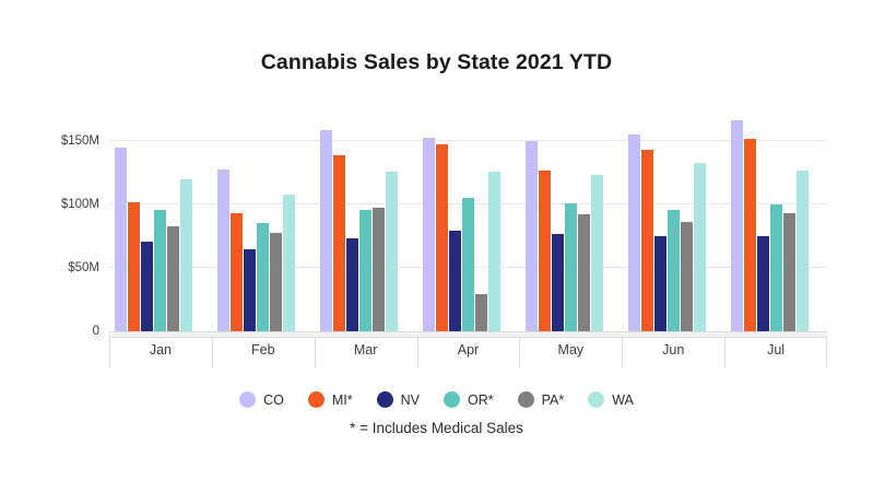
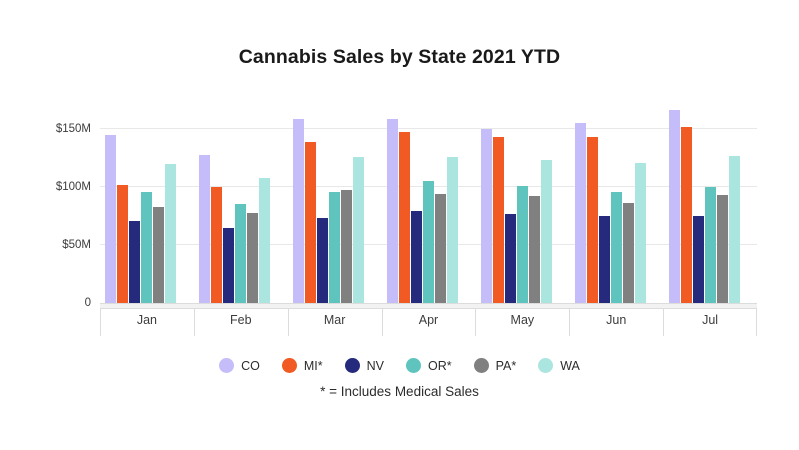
MI*/Feb: $93M -> $100M
CO/Apr: $153M -> $159M
PA*/Apr: $29M -> $94M
MI*/May: $127M -> $143M
WA/Jun: $133M -> $121M
